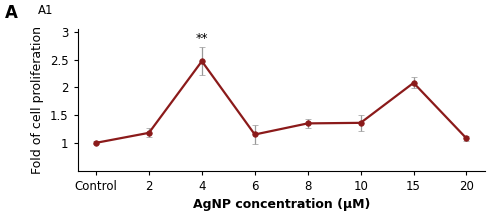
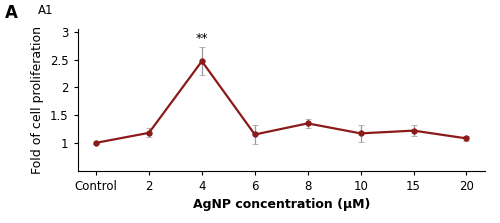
10: 1.36 -> 1.17
15: 2.08 -> 1.22
